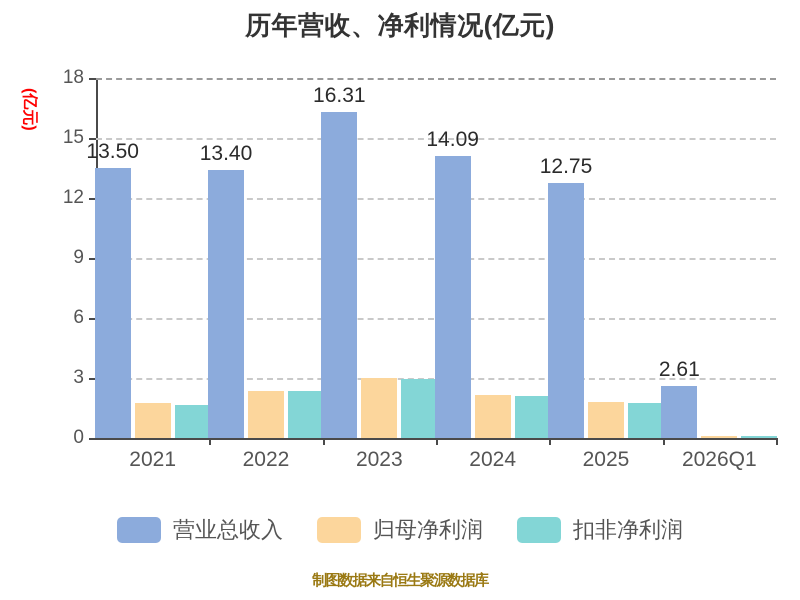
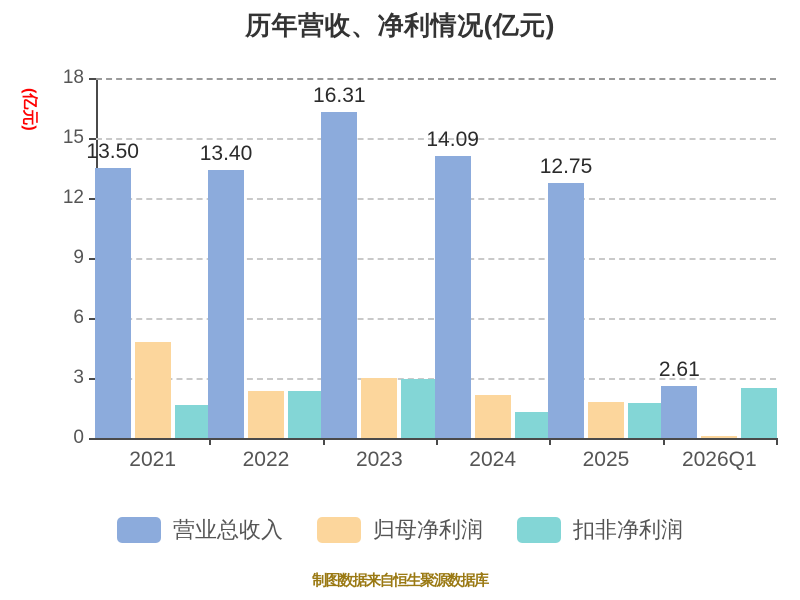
归母净利润/2021: 1.8 -> 4.8
扣非净利润/2024: 2.1 -> 1.3
扣非净利润/2026Q1: 0.1 -> 2.5
